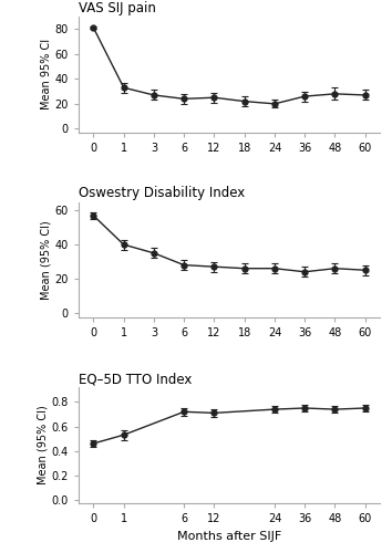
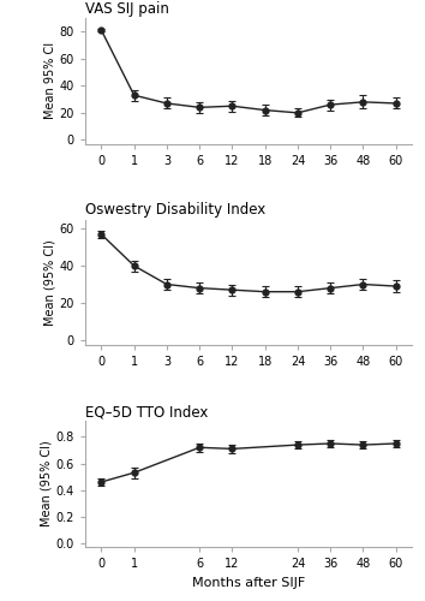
Oswestry Disability Index/3: 35 -> 30
Oswestry Disability Index/36: 24 -> 28
Oswestry Disability Index/48: 26 -> 30
Oswestry Disability Index/60: 25 -> 29
